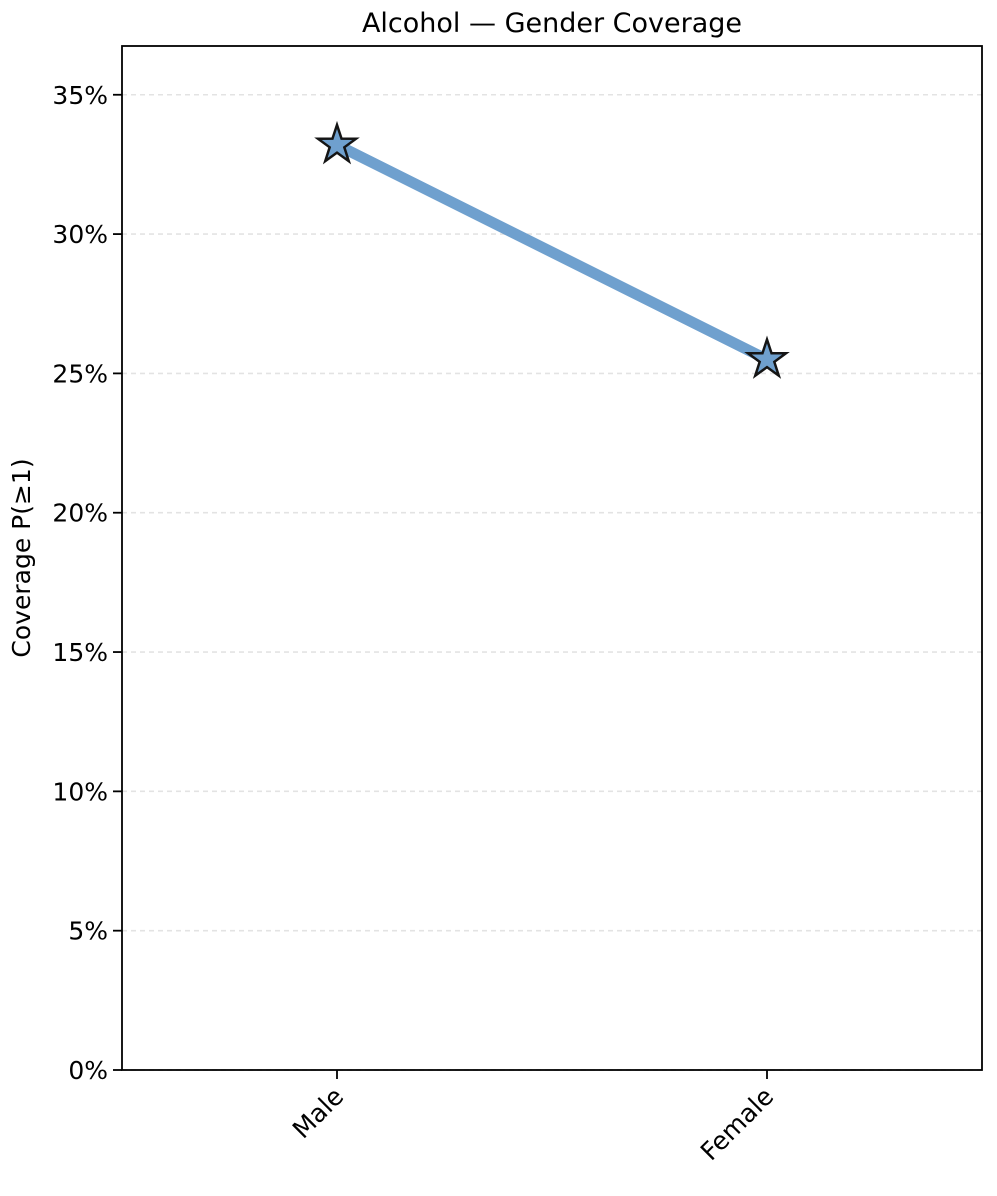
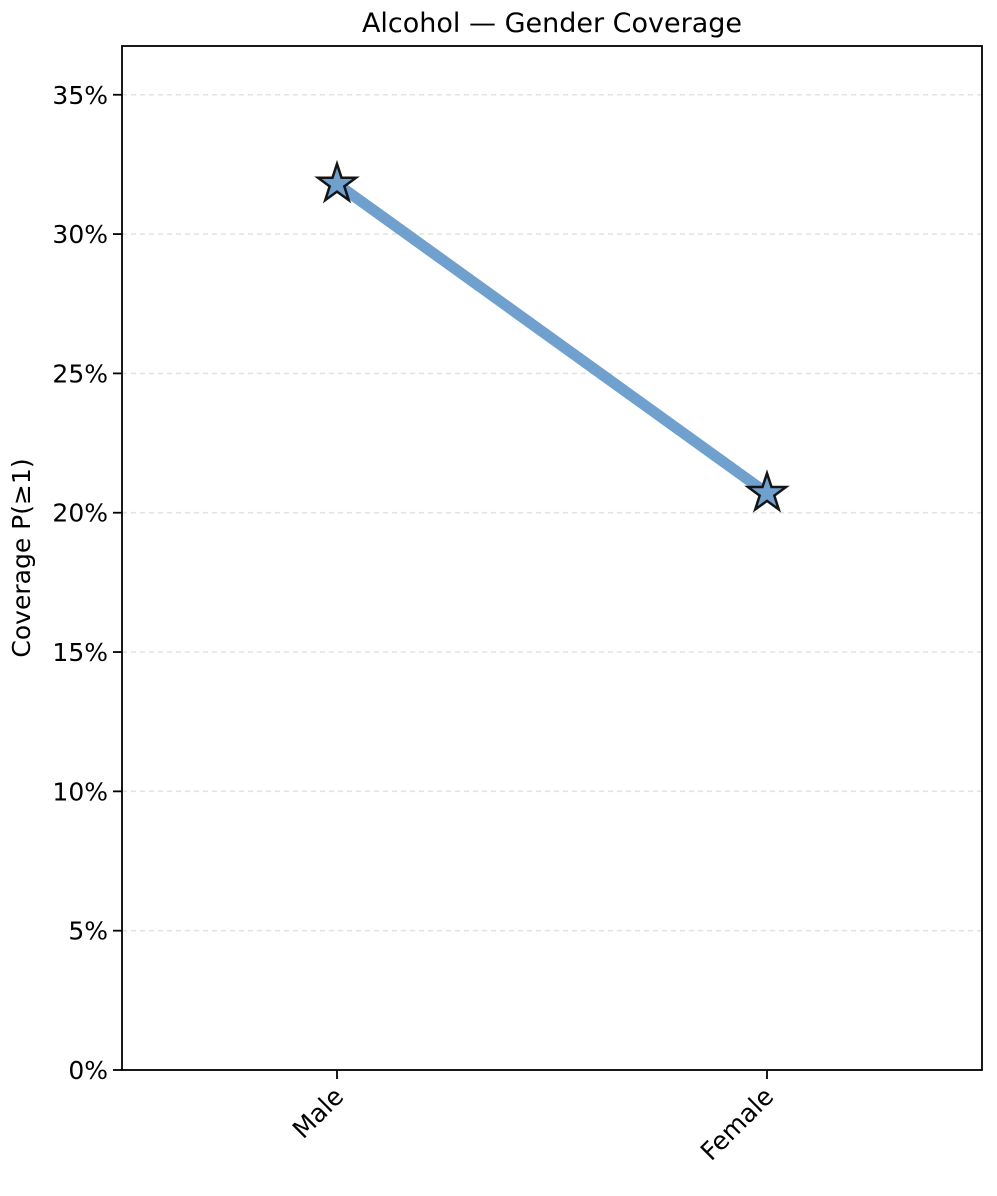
Male: 33.2% -> 31.8%
Female: 25.5% -> 20.7%
